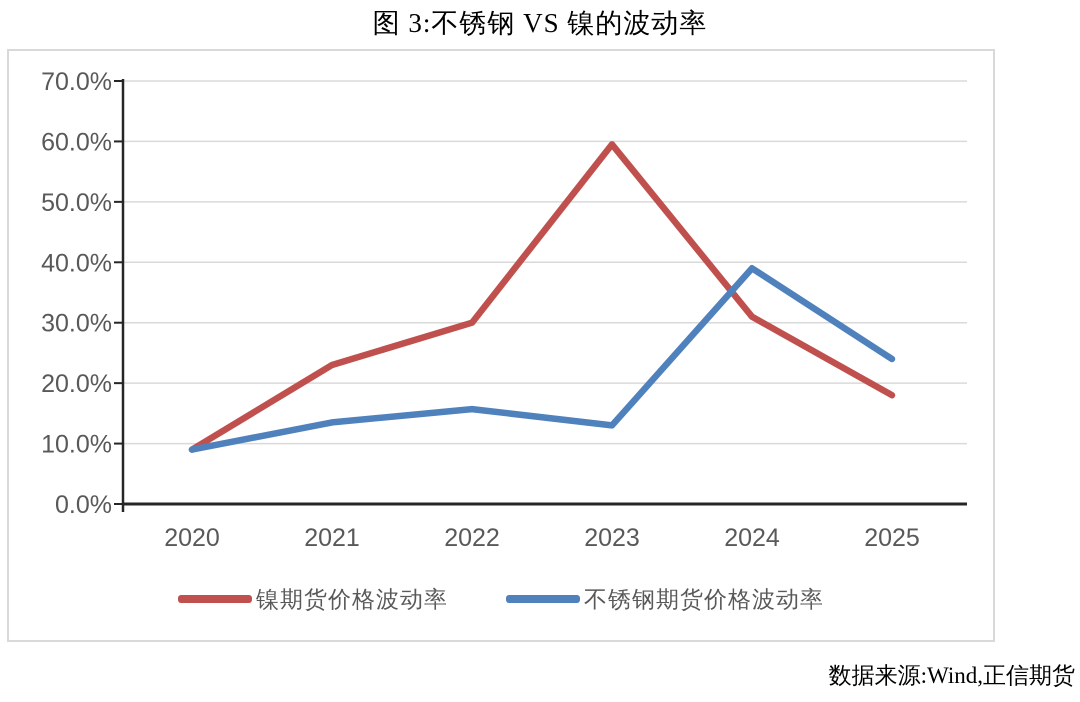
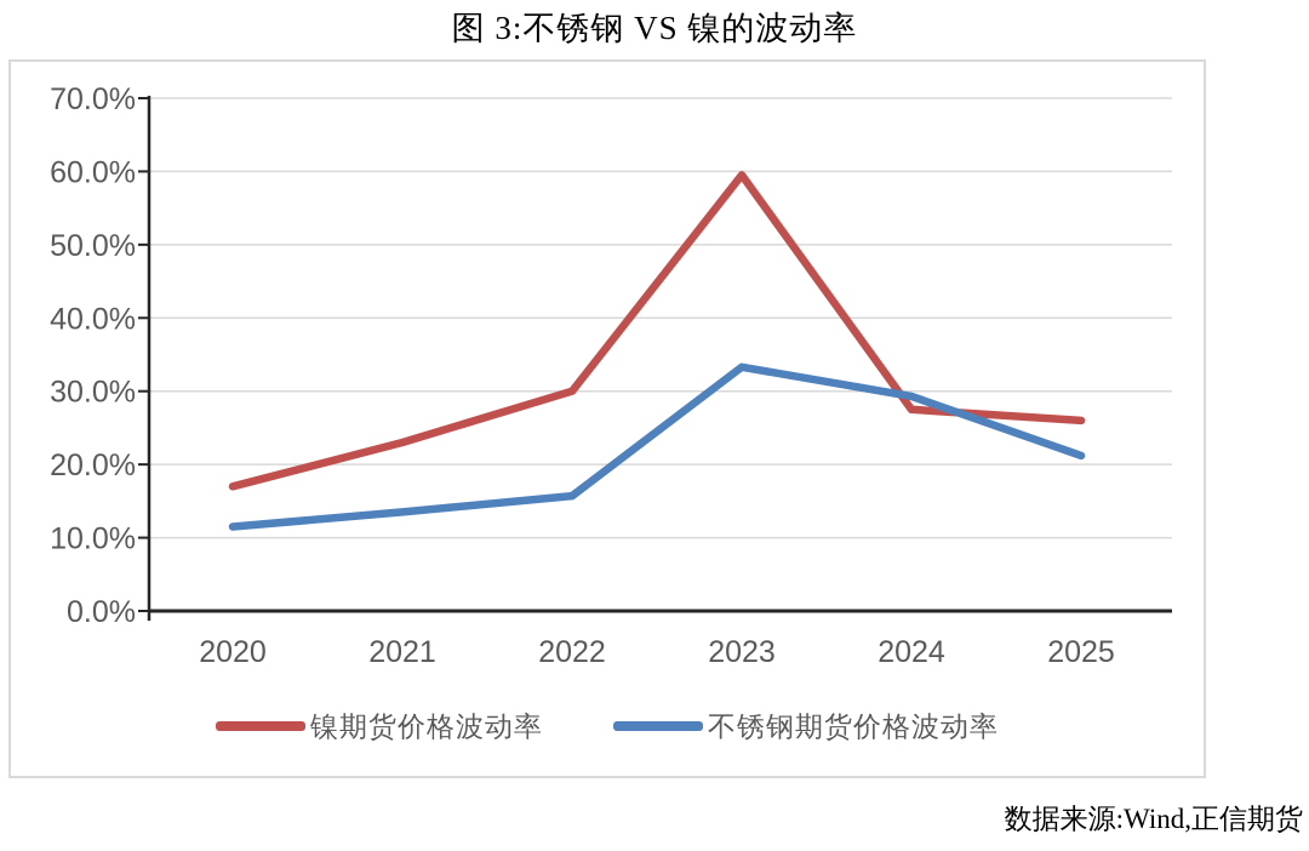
镍期货价格波动率/2020: 9% -> 17%
不锈钢期货价格波动率/2020: 9% -> 12%
不锈钢期货价格波动率/2023: 13% -> 33%
镍期货价格波动率/2024: 31% -> 28%
不锈钢期货价格波动率/2024: 39% -> 29%
镍期货价格波动率/2025: 18% -> 26%
不锈钢期货价格波动率/2025: 24% -> 21%
